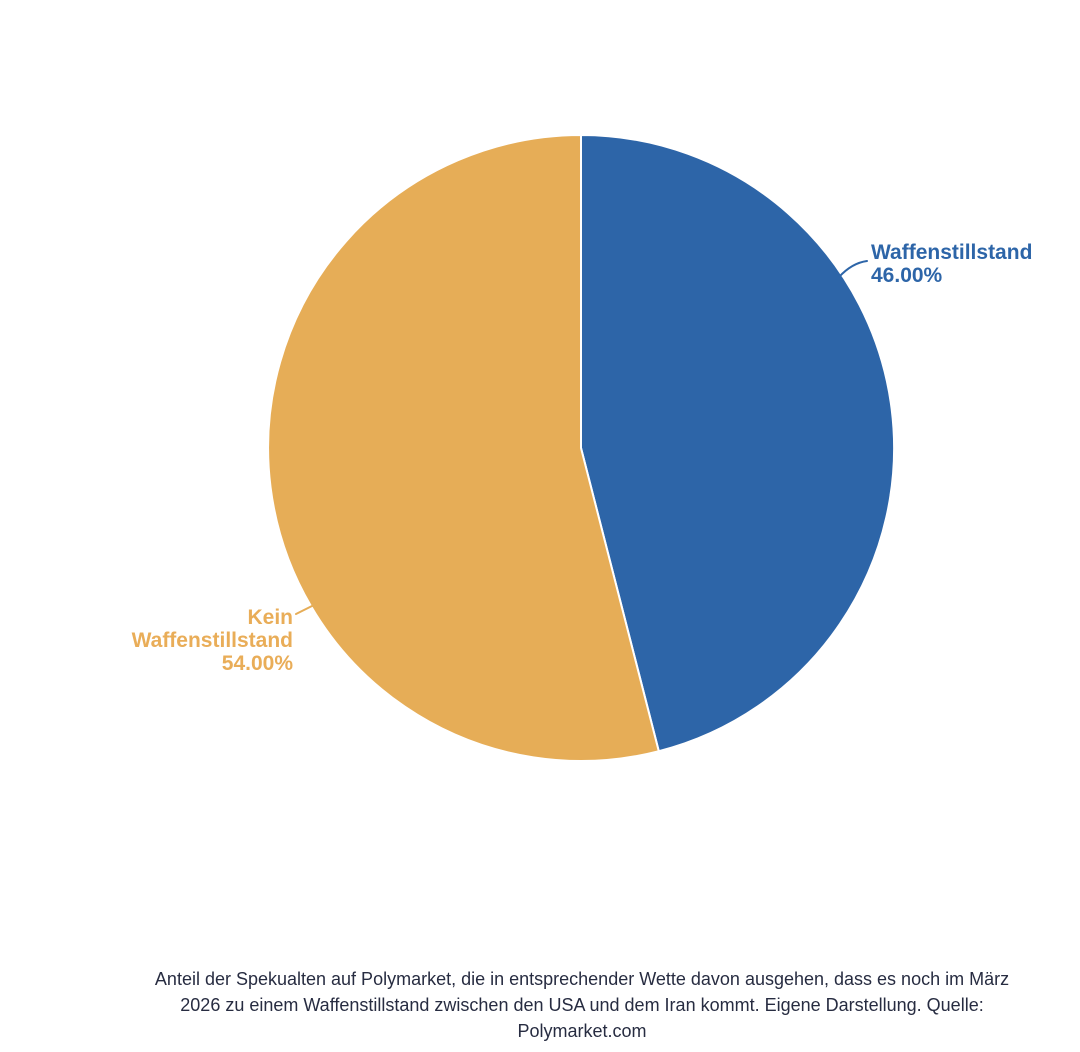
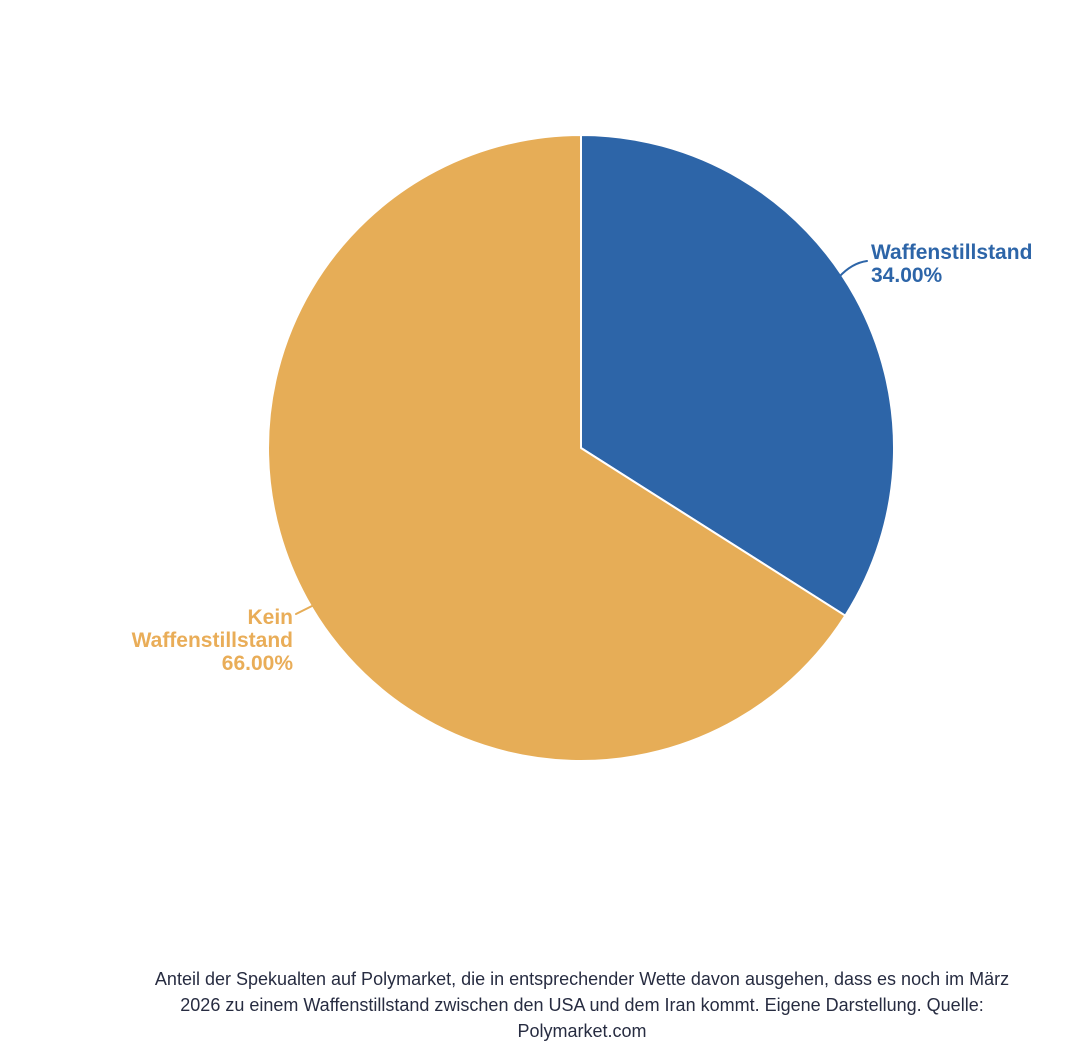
Waffenstillstand: 46.00% -> 34.00%
Kein Waffenstillstand: 54.00% -> 66.00%
